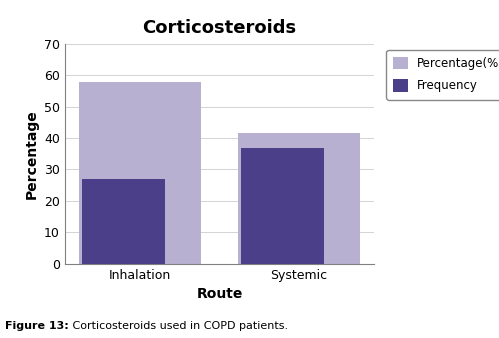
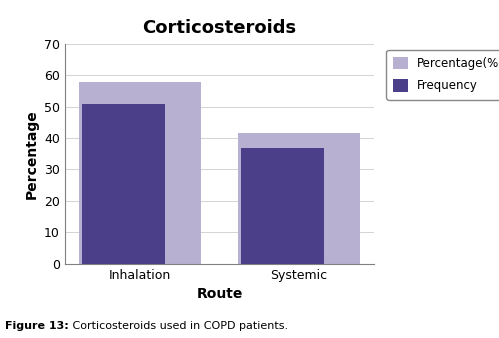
Frequency/Inhalation: 27 -> 51
